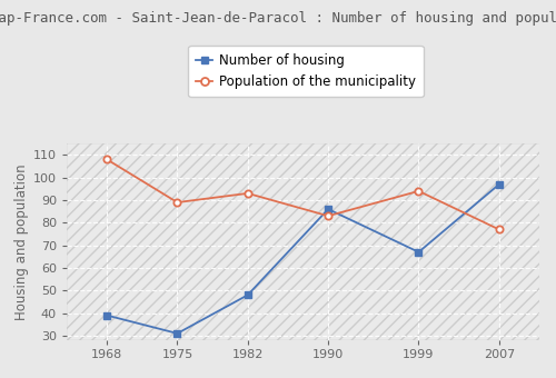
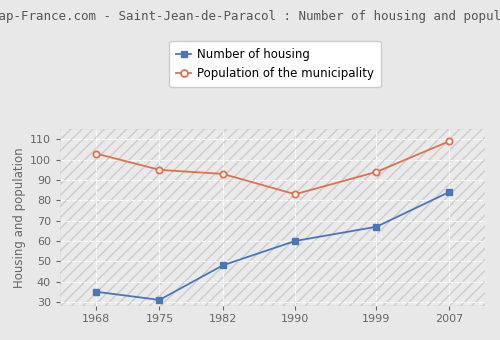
Number of housing/1968: 39 -> 35
Population of the municipality/1968: 108 -> 103
Population of the municipality/1975: 89 -> 95
Number of housing/1990: 86 -> 60
Number of housing/2007: 97 -> 84
Population of the municipality/2007: 77 -> 109
